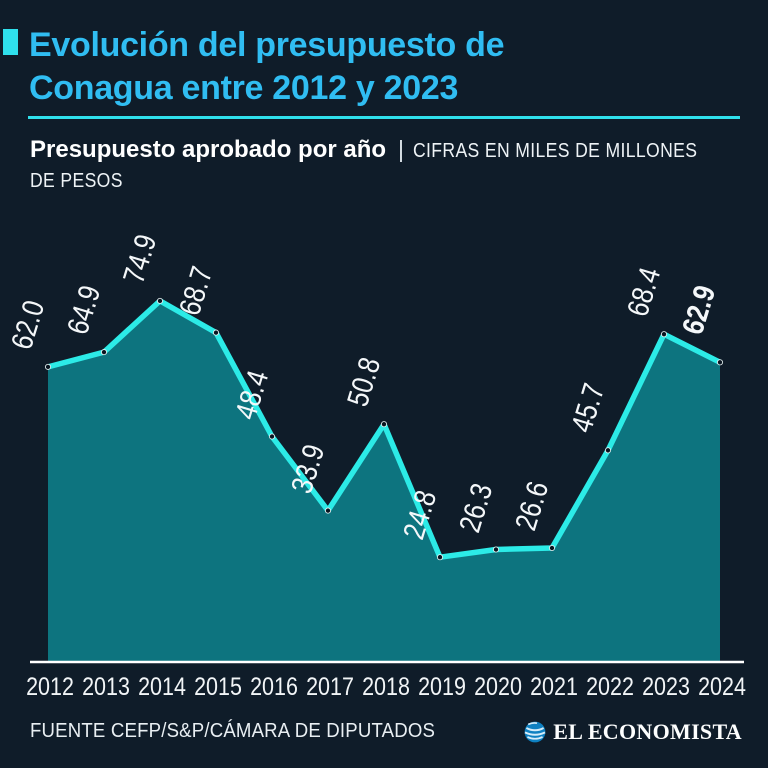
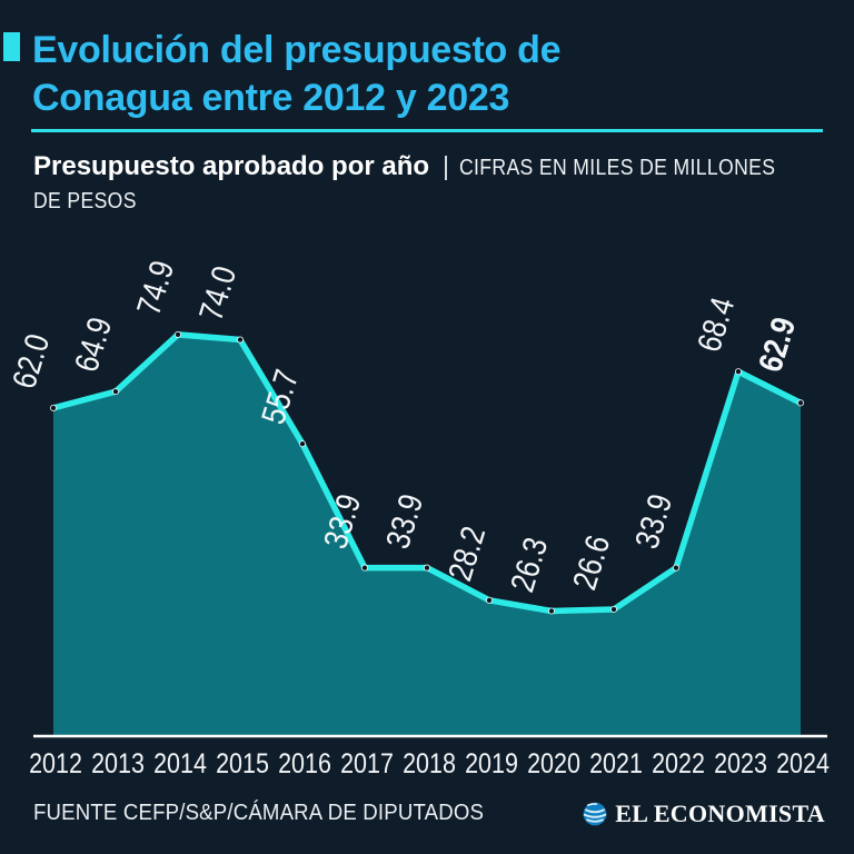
2015: 68.7 -> 74.0
2016: 48.4 -> 55.7
2018: 50.8 -> 33.9
2019: 24.8 -> 28.2
2022: 45.7 -> 33.9
